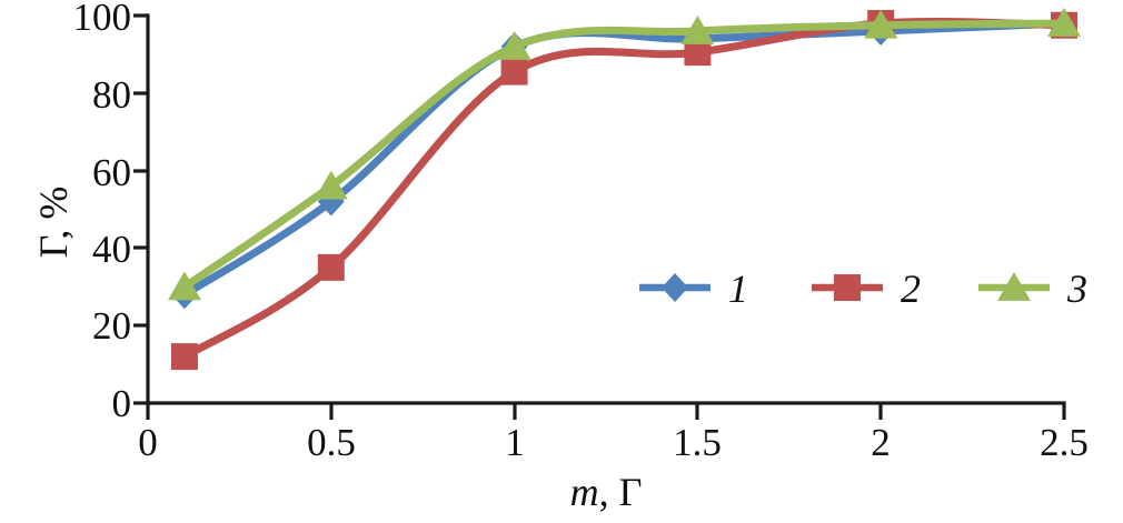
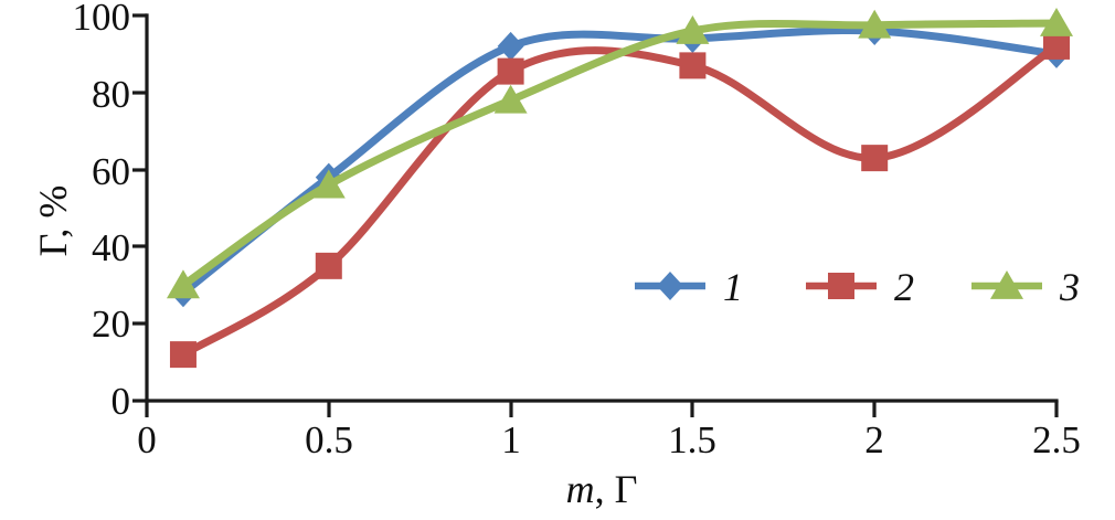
1/0.5: 52 -> 58
3/1: 92 -> 78
2/1.5: 90 -> 87
2/2: 98 -> 63
1/2.5: 98 -> 90
2/2.5: 98 -> 92
